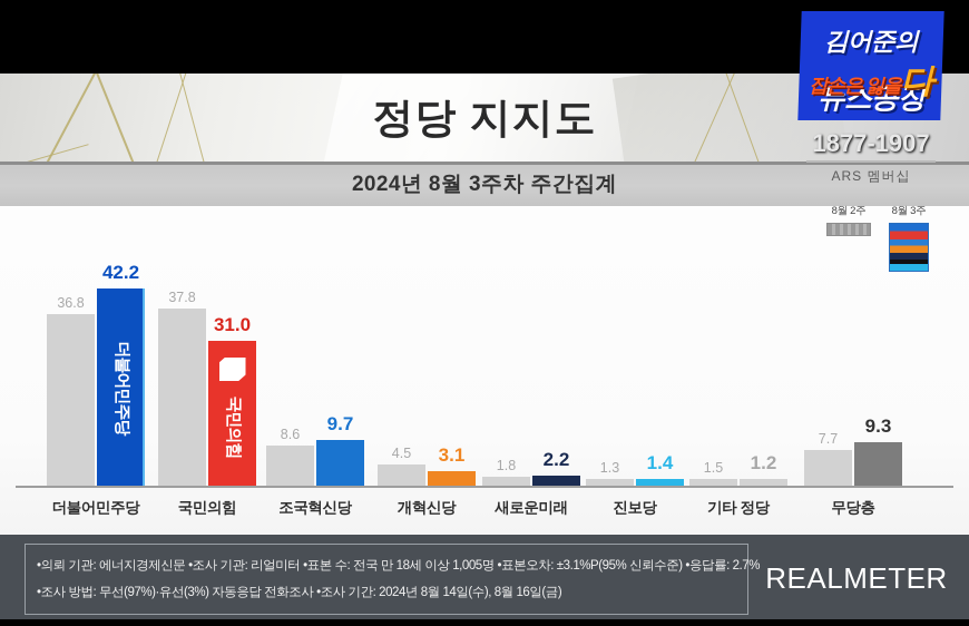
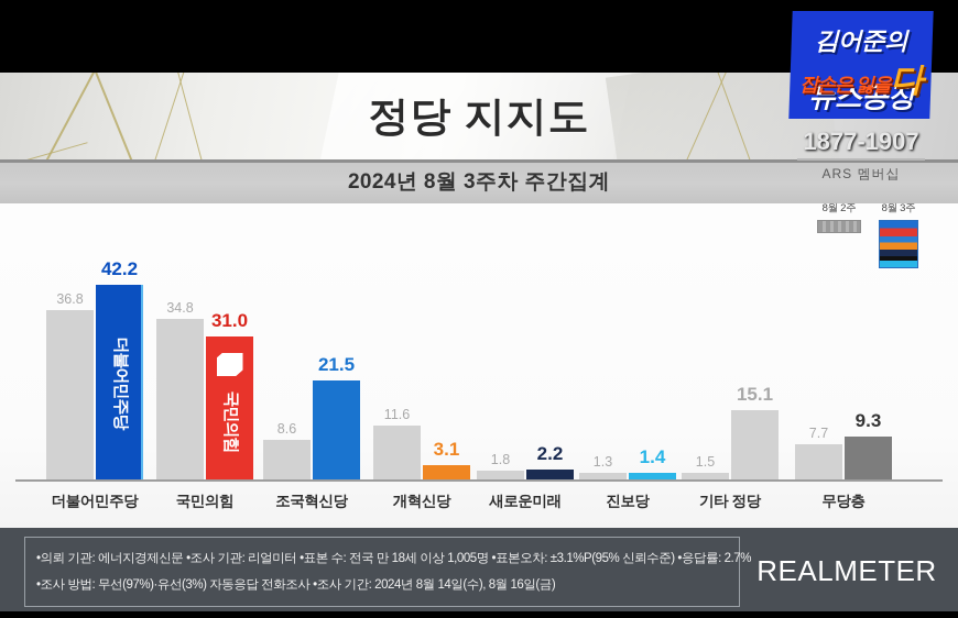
8월 2주/국민의힘: 37.8 -> 34.8
8월 3주/조국혁신당: 9.7 -> 21.5
8월 2주/개혁신당: 4.5 -> 11.6
8월 3주/기타 정당: 1.2 -> 15.1
